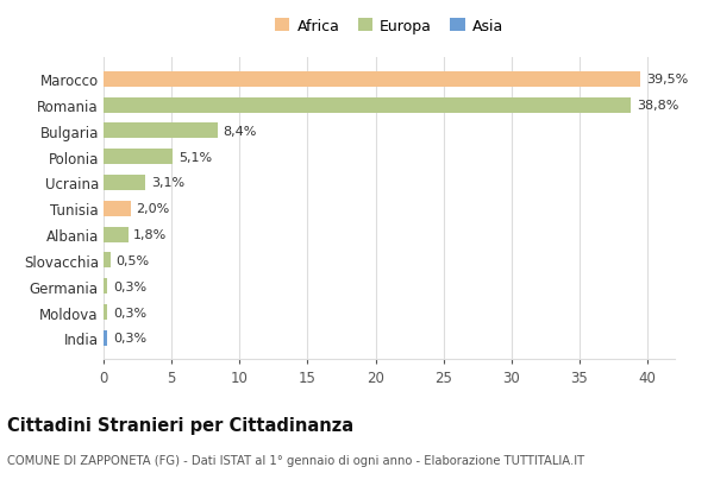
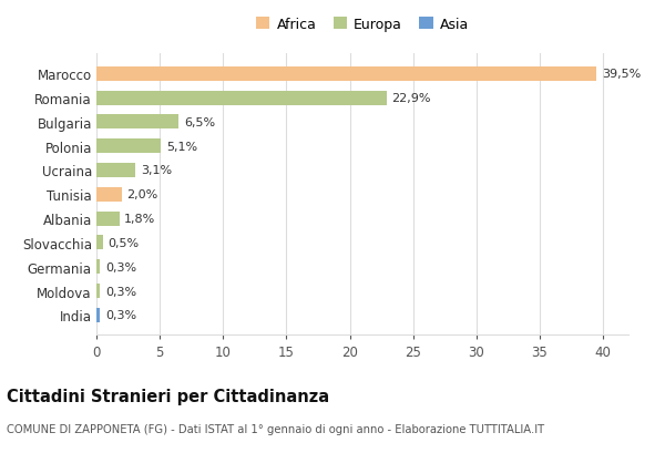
Romania: 38,8% -> 22,9%
Bulgaria: 8,4% -> 6,5%
